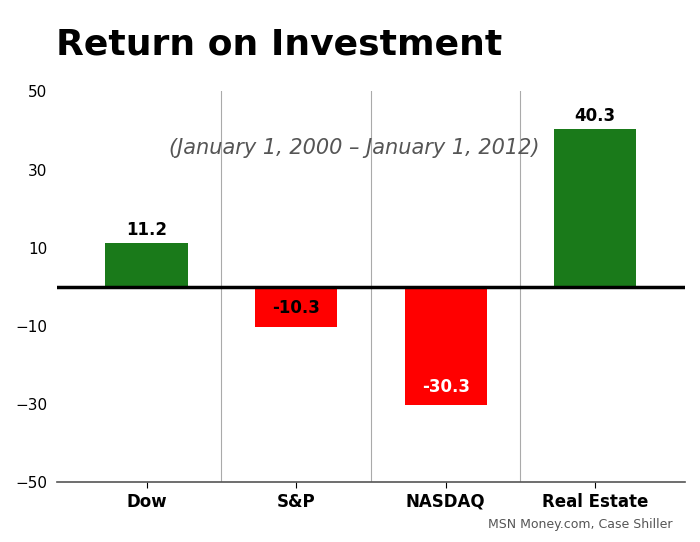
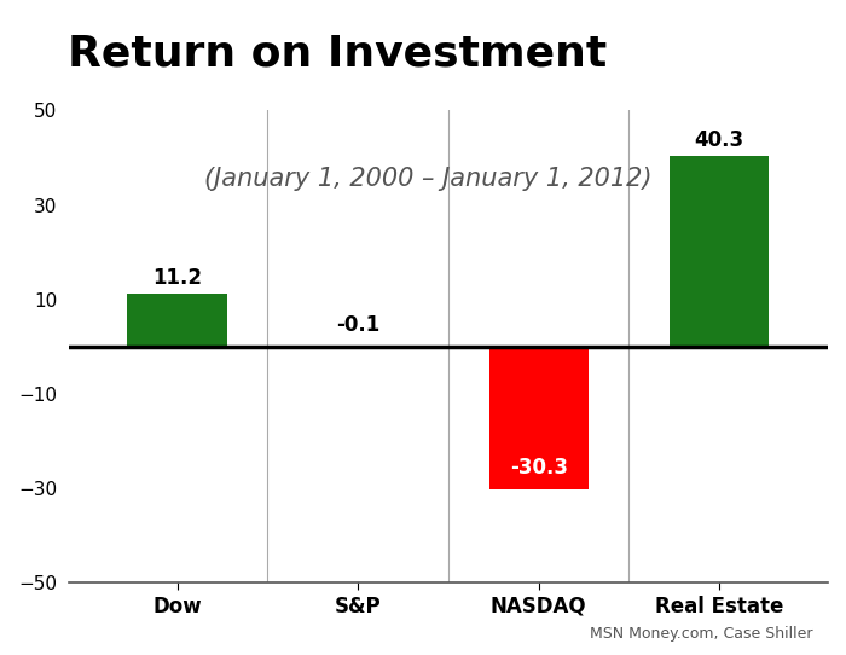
S&P: -10.3 -> -0.1
